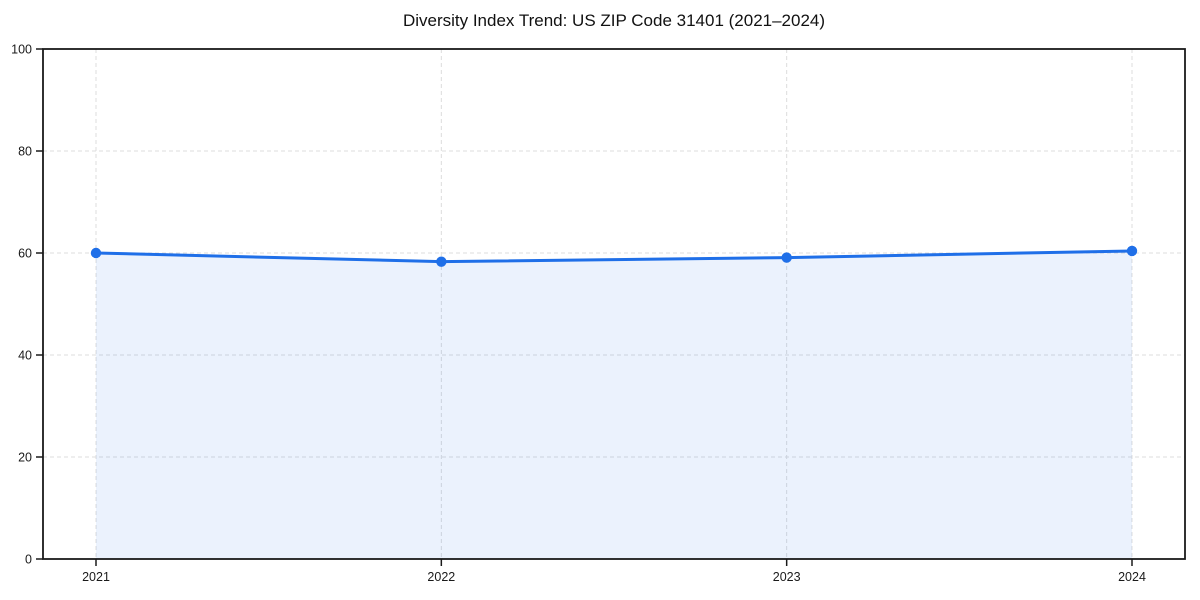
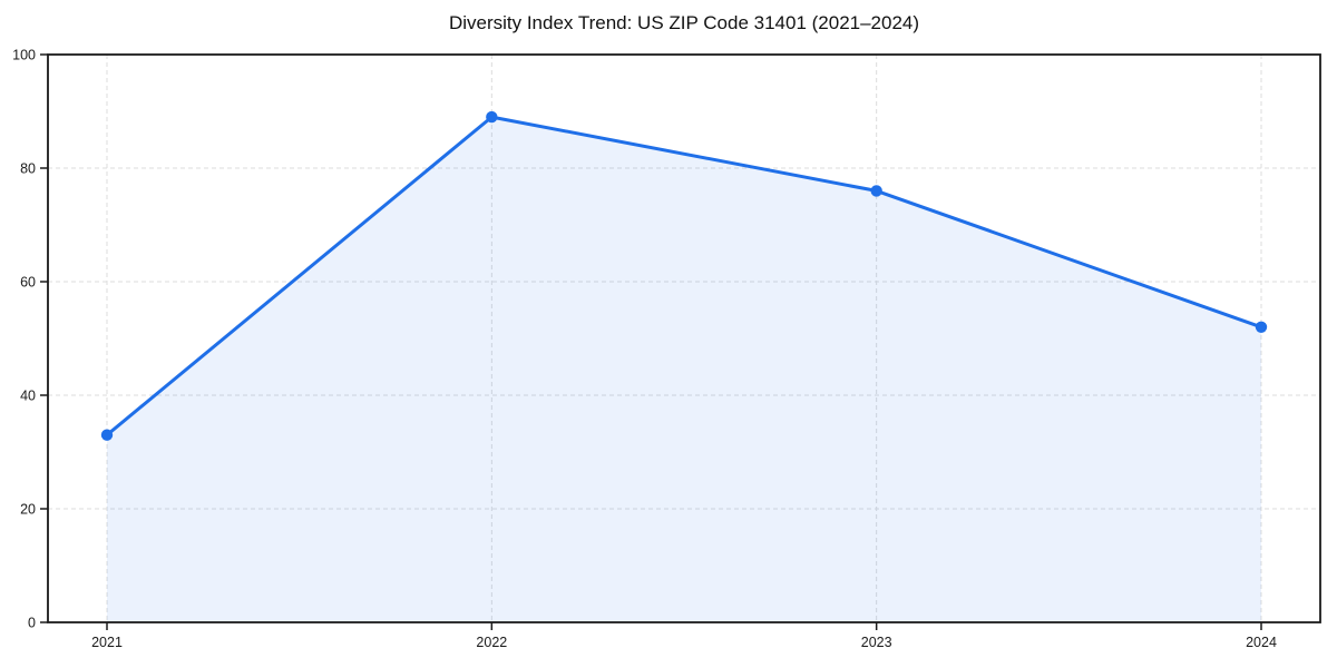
2021: 60 -> 33
2022: 58 -> 89
2023: 59 -> 76
2024: 60 -> 52
